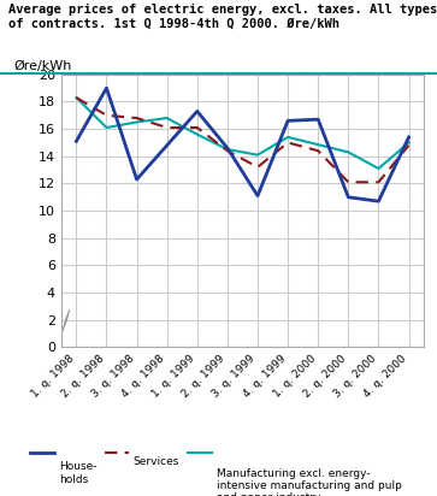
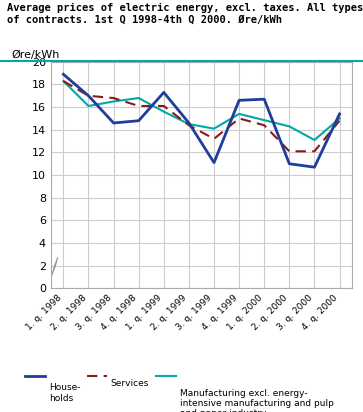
House- holds/1. q. 1998: 15.1 -> 18.9
House- holds/2. q. 1998: 19.0 -> 17.0
House- holds/3. q. 1998: 12.3 -> 14.6
